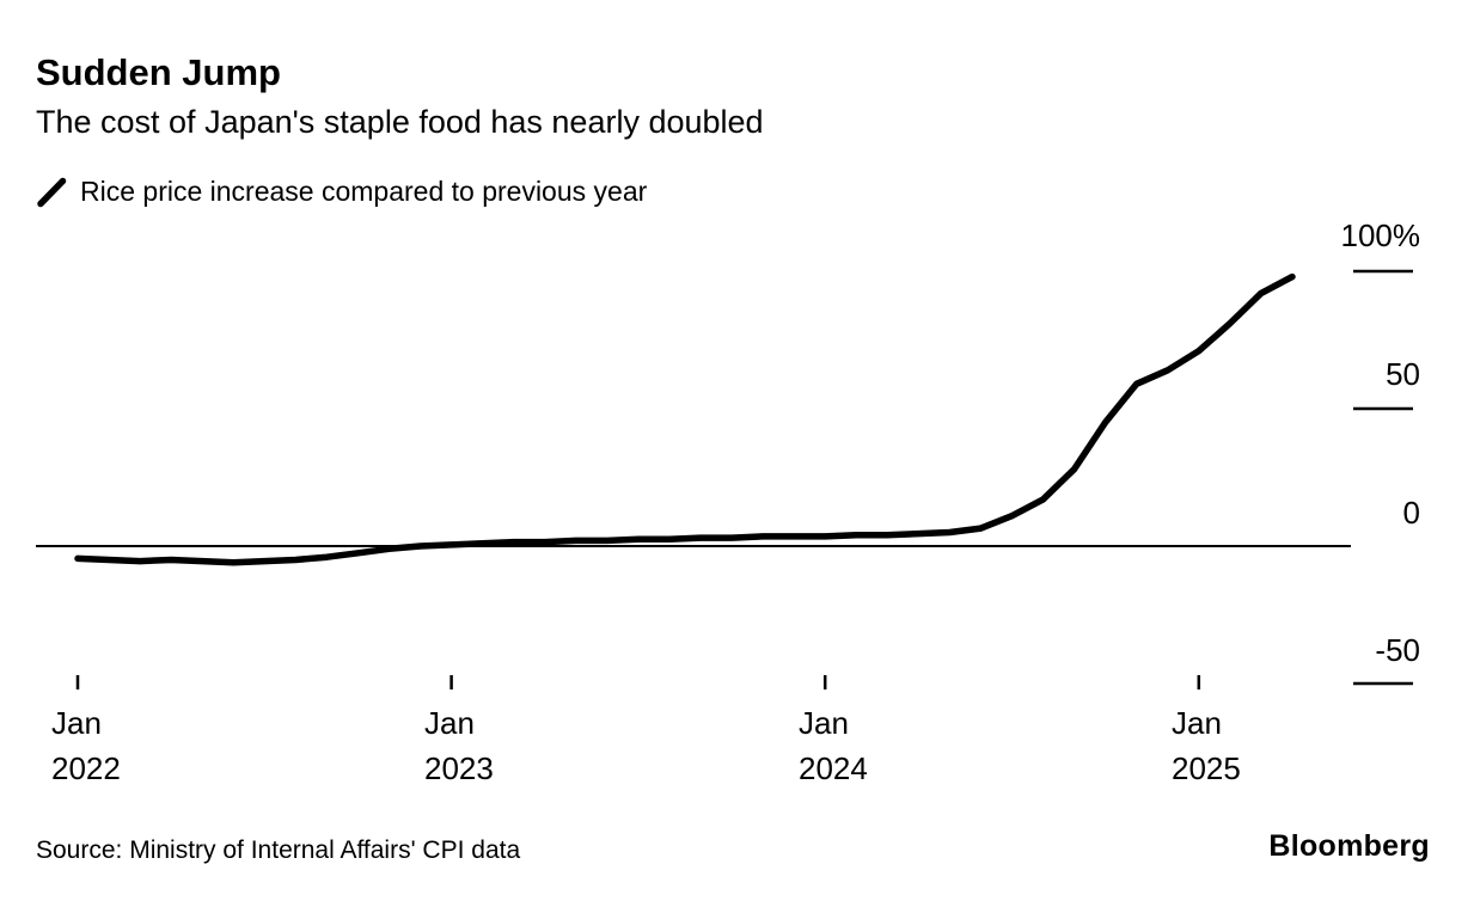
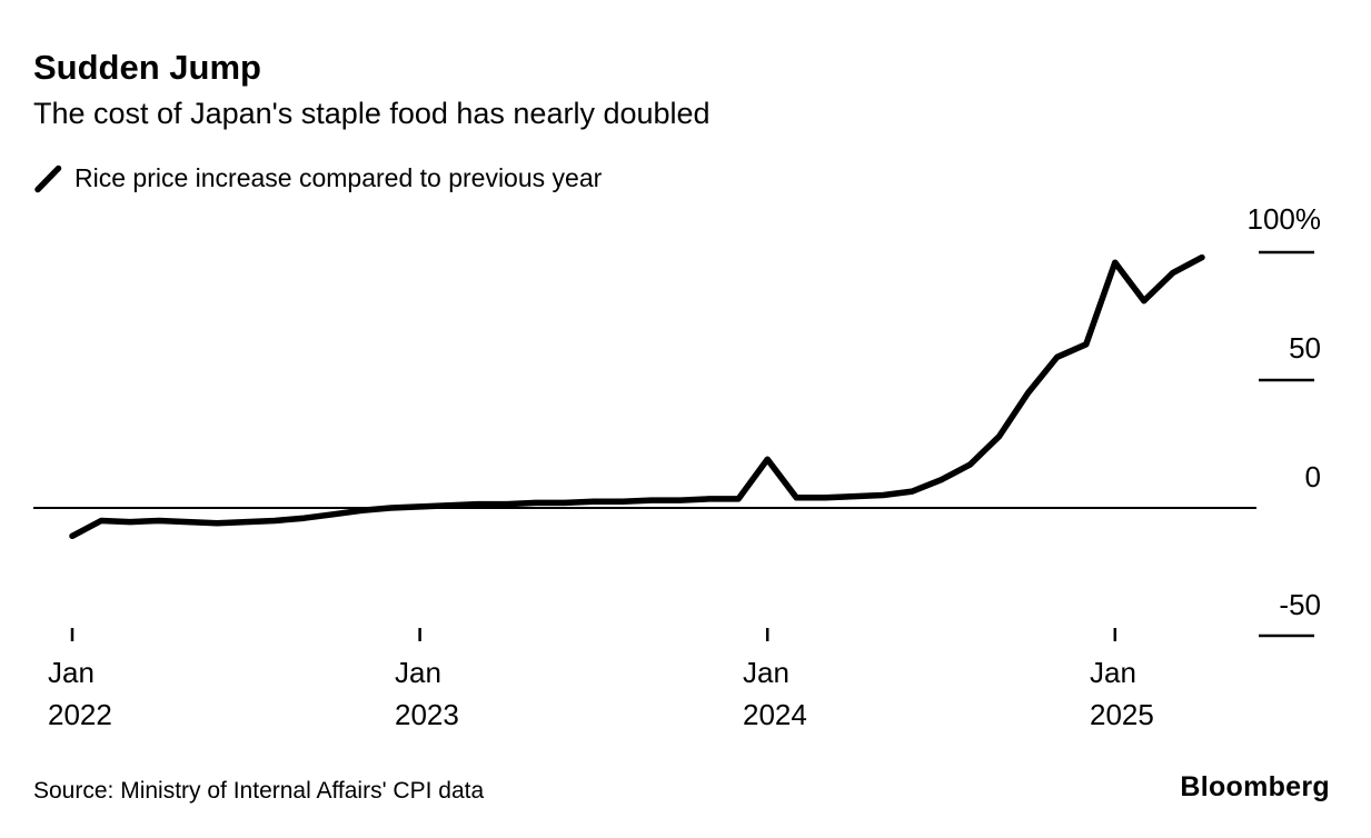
Jan 2022: -4% -> -11%
Jan 2024: 4% -> 19%
Jan 2025: 71% -> 96%
